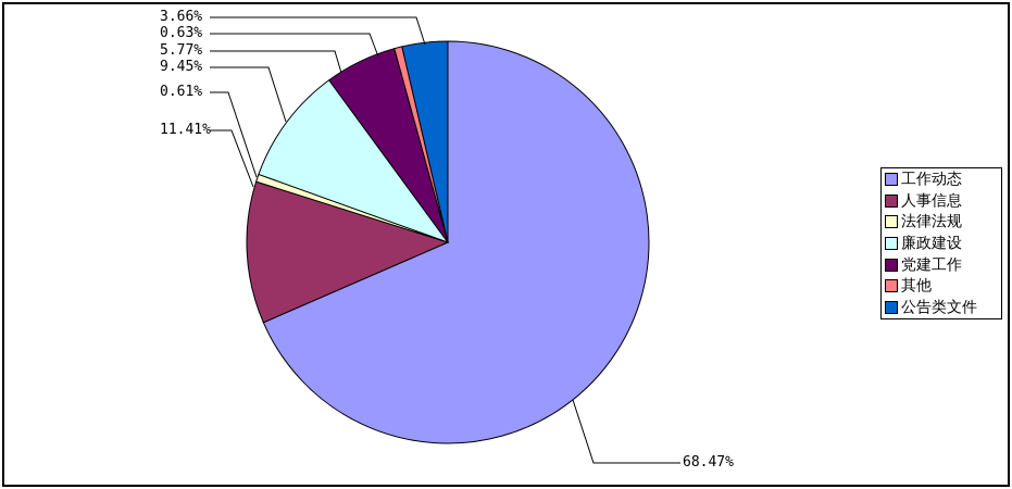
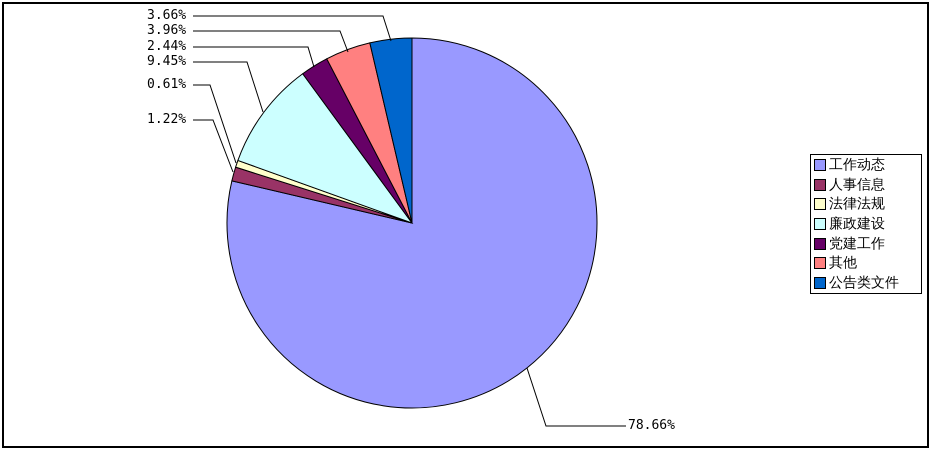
工作动态: 68.47% -> 78.66%
人事信息: 11.41% -> 1.22%
党建工作: 5.77% -> 2.44%
其他: 0.63% -> 3.96%
